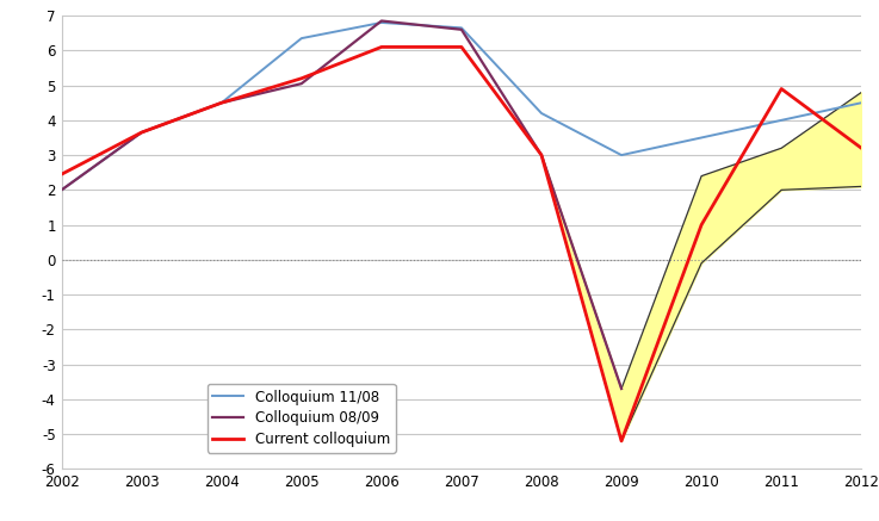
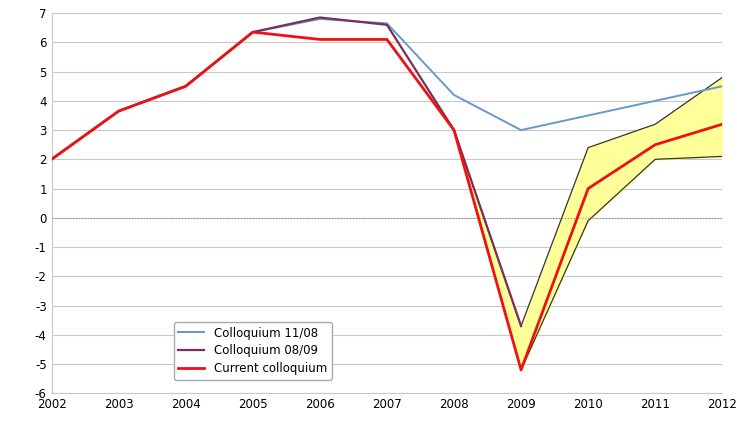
Current colloquium/2002: 2.45 -> 2.00
Colloquium 08/09/2005: 5.05 -> 6.35
Current colloquium/2005: 5.20 -> 6.35
Current colloquium/2011: 4.90 -> 2.50
